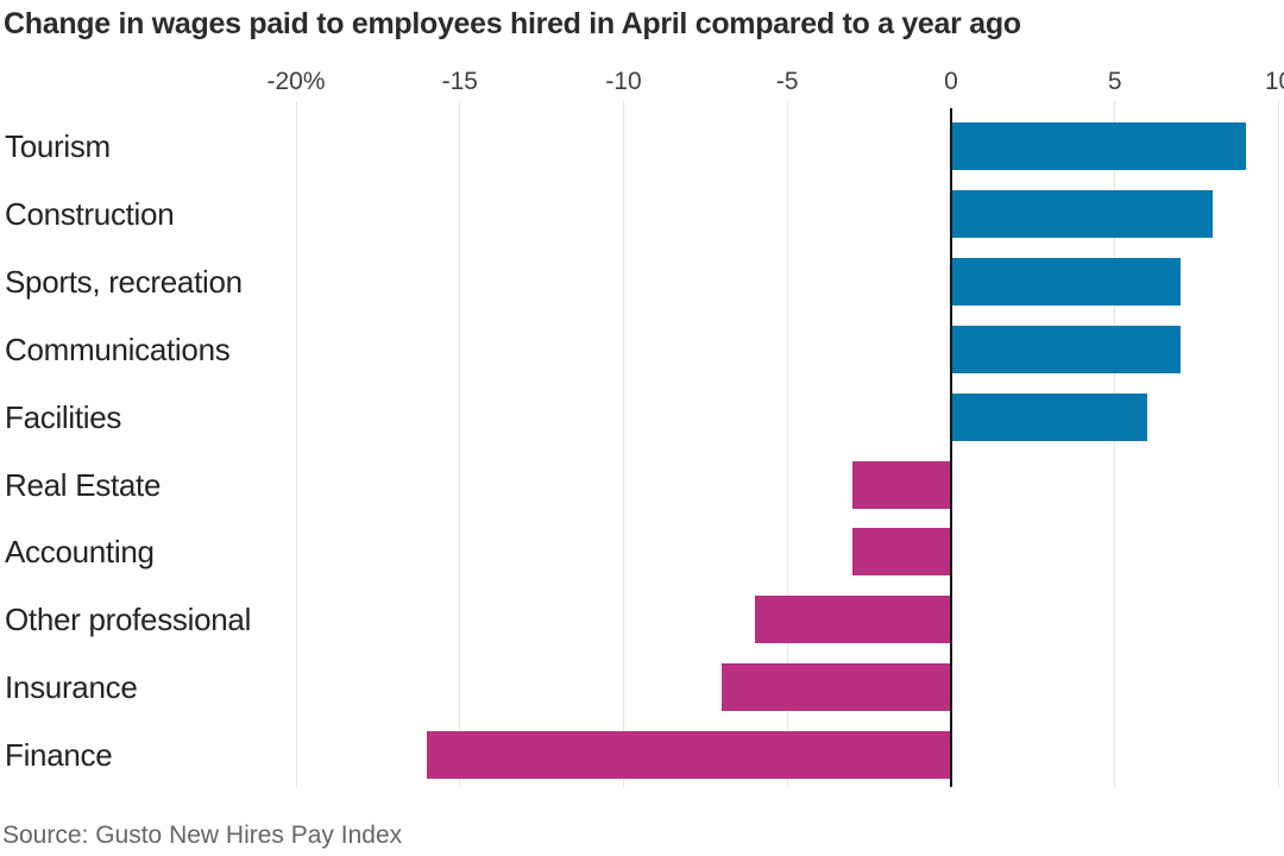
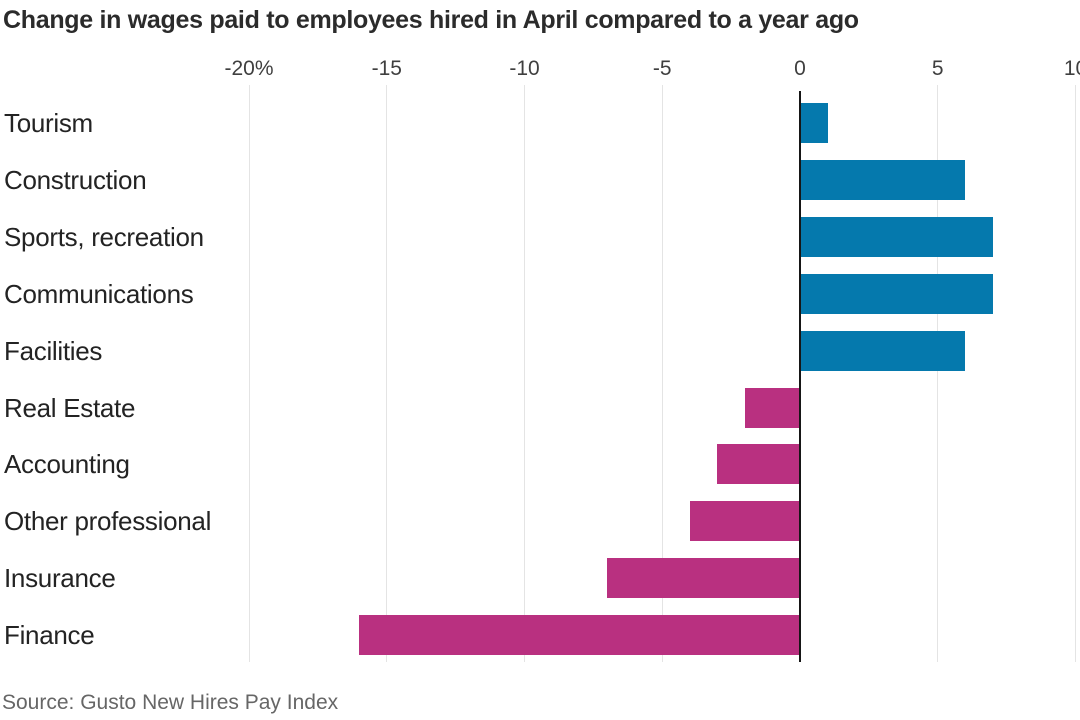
Tourism: 9 -> 1
Construction: 8 -> 6
Real Estate: -3 -> -2
Other professional: -6 -> -4
